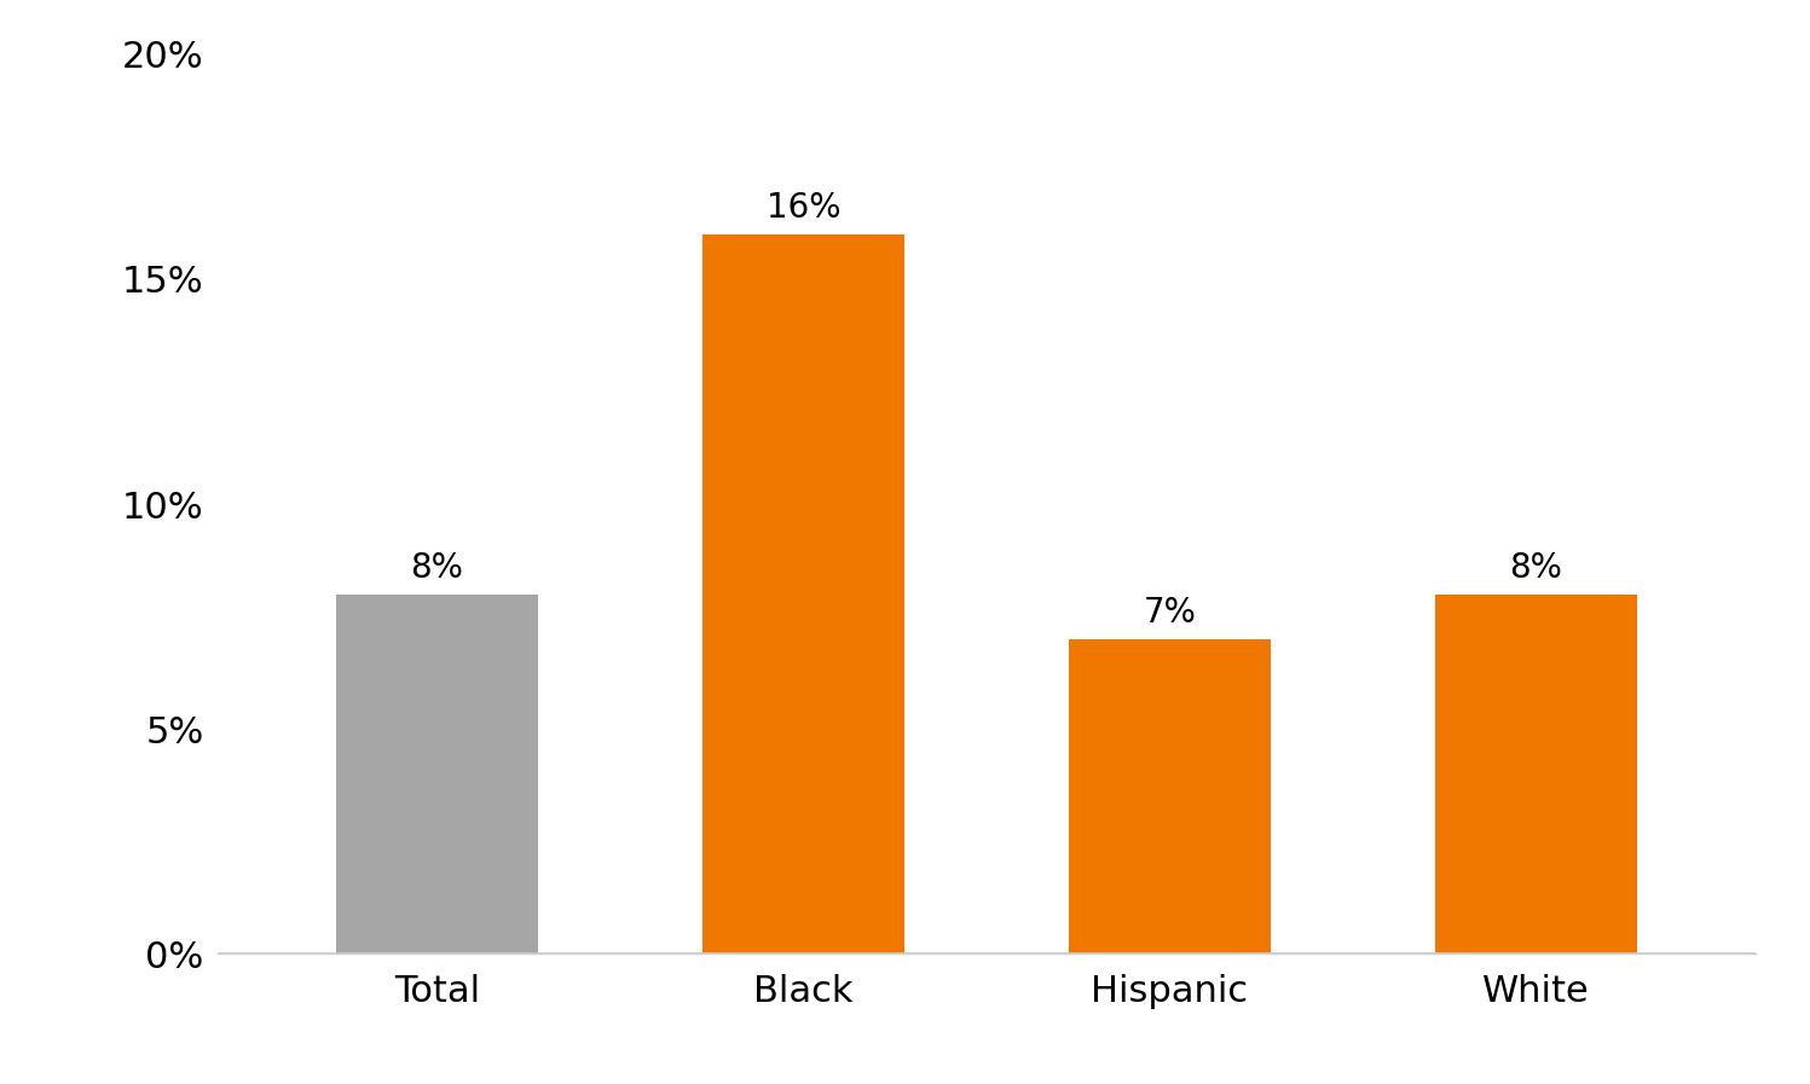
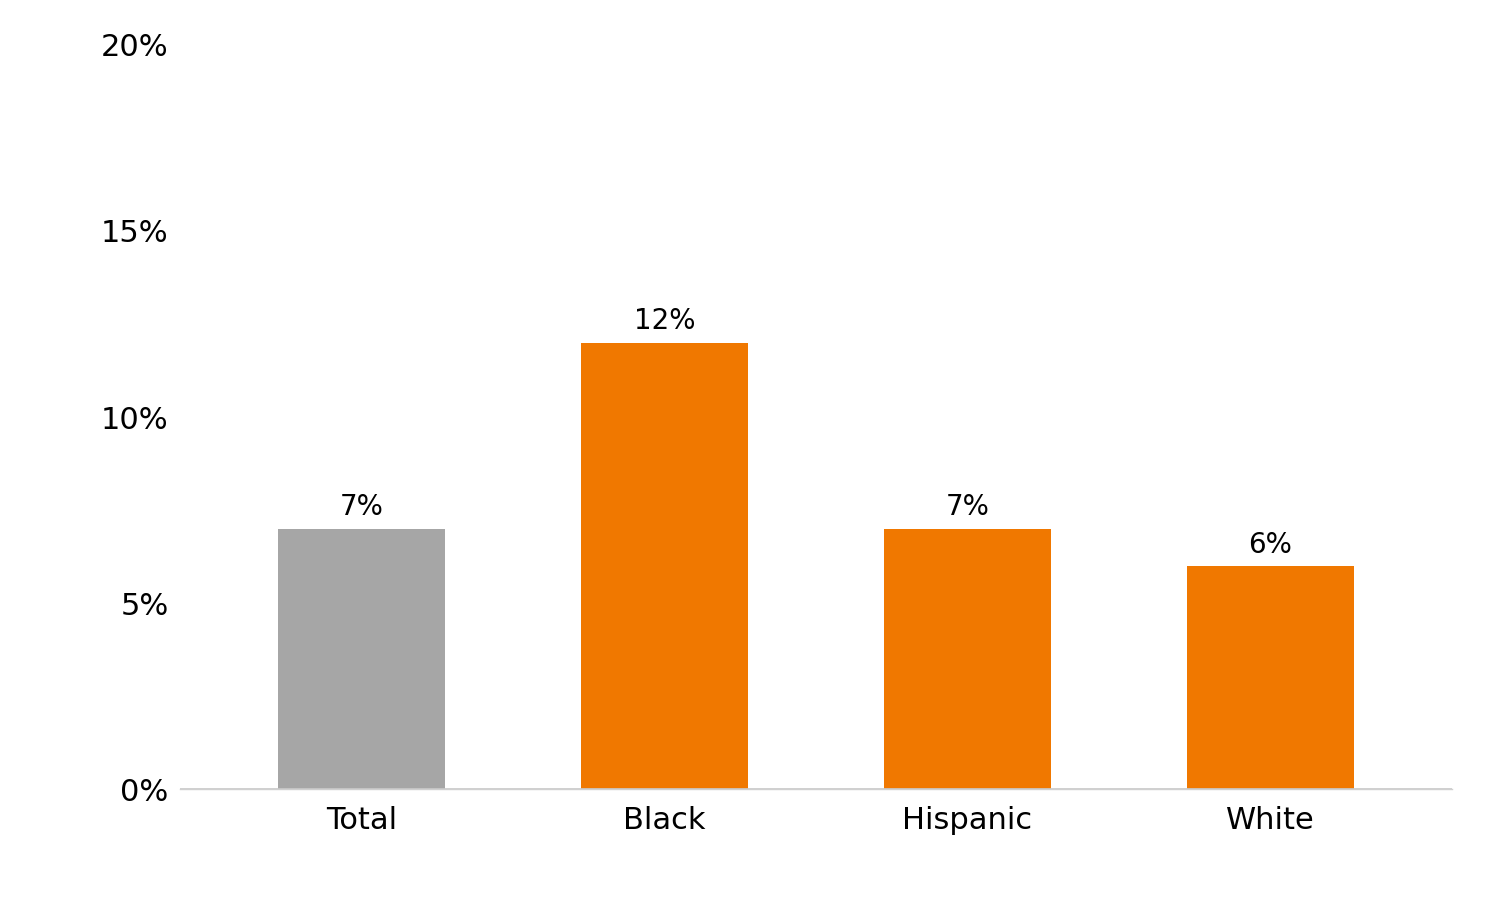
Total: 8% -> 7%
Black: 16% -> 12%
White: 8% -> 6%
